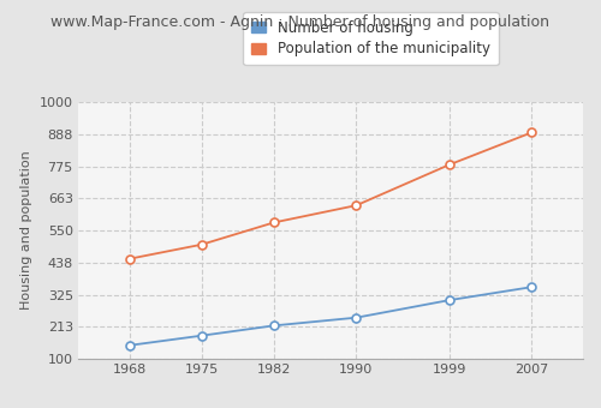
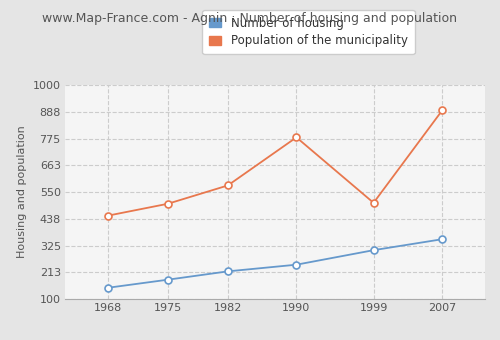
Population of the municipality/1990: 638 -> 780
Population of the municipality/1999: 780 -> 505
